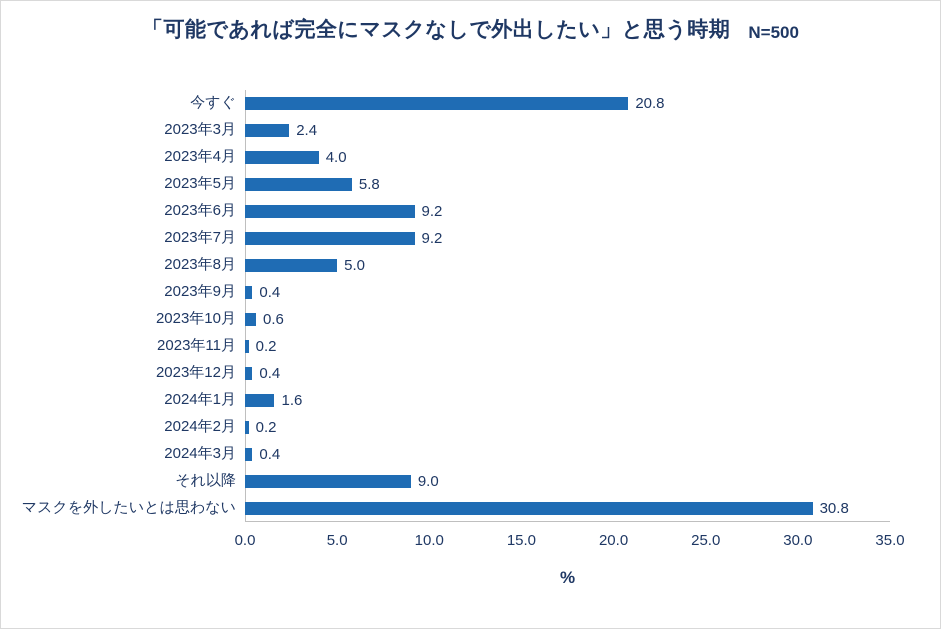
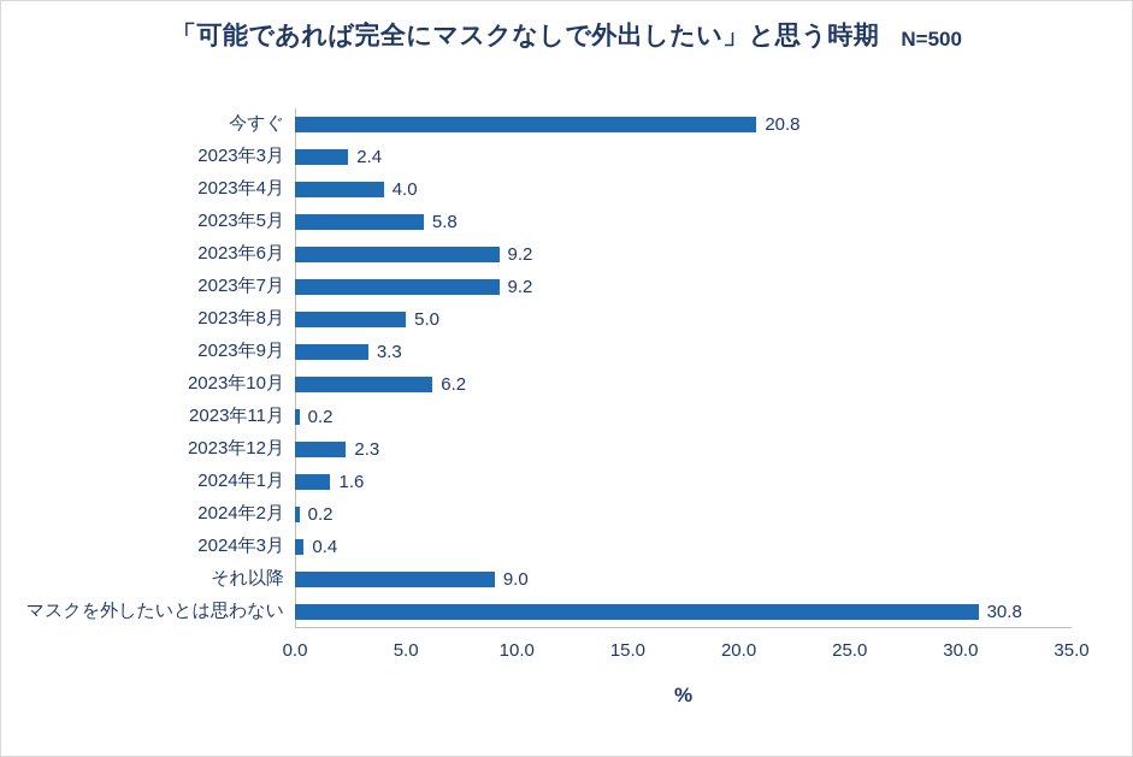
2023年9月: 0.4 -> 3.3
2023年10月: 0.6 -> 6.2
2023年12月: 0.4 -> 2.3
